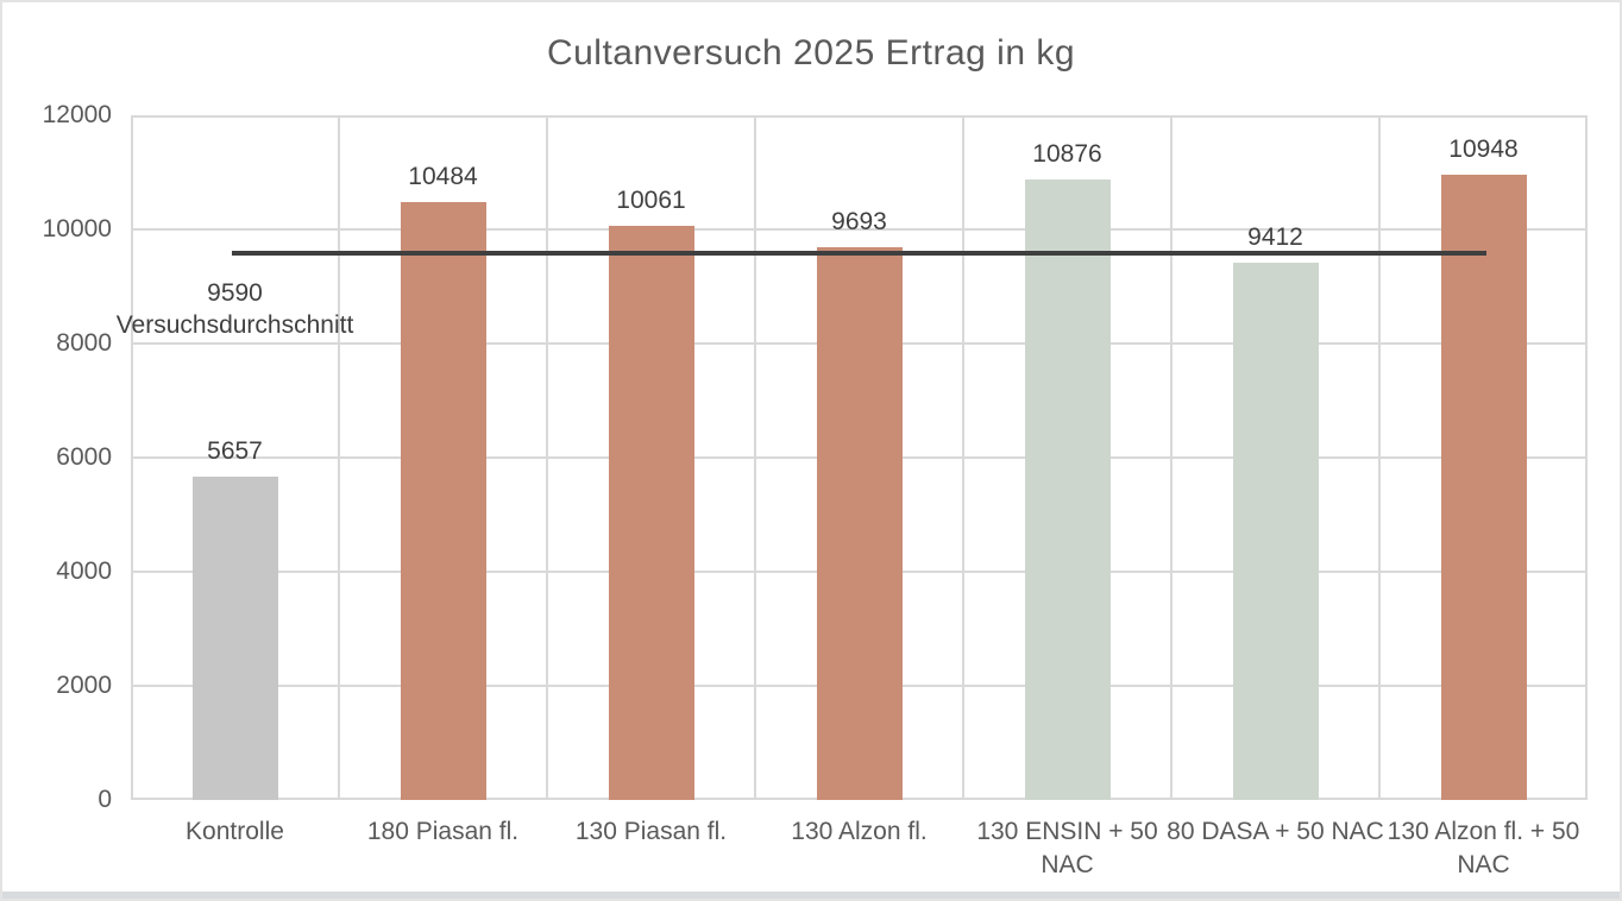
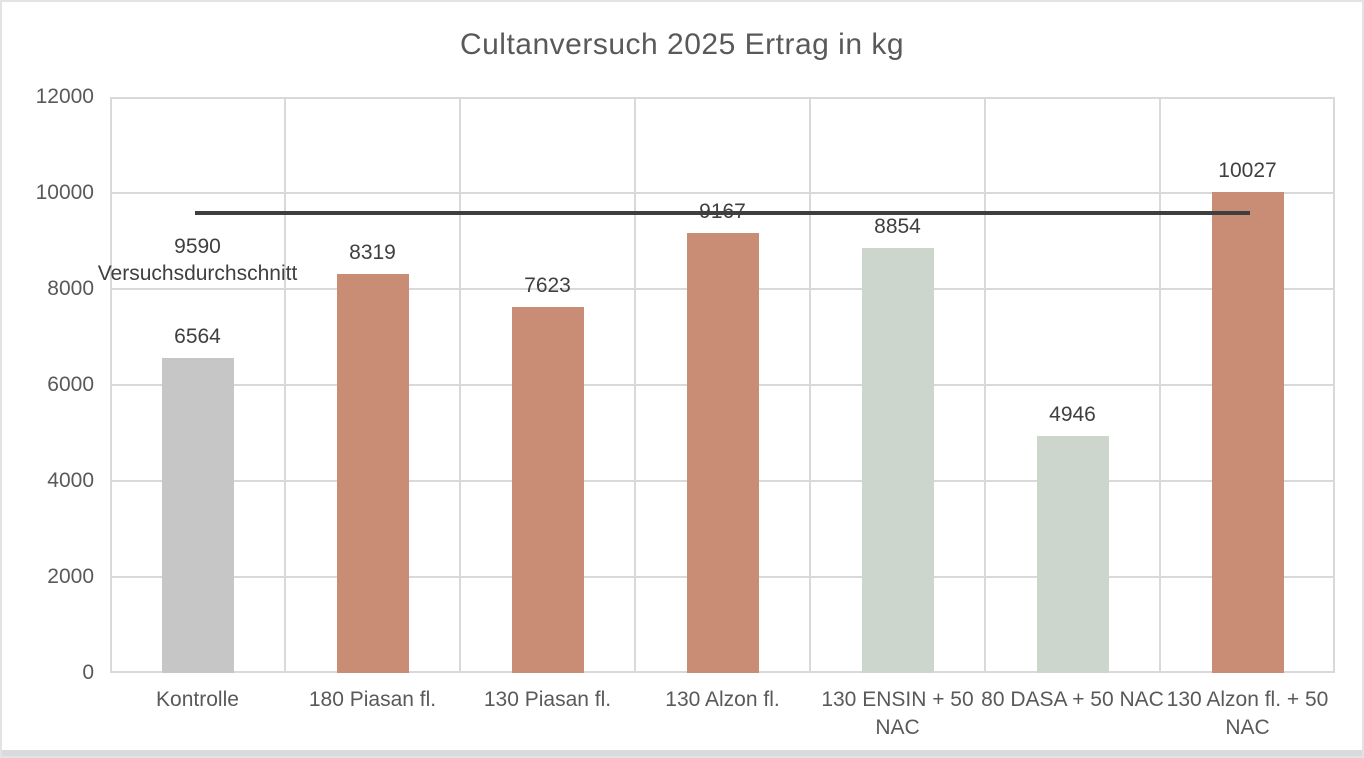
Kontrolle: 5657 -> 6564
180 Piasan fl.: 10484 -> 8319
130 Piasan fl.: 10061 -> 7623
130 Alzon fl.: 9693 -> 9167
130 ENSIN + 50 NAC: 10876 -> 8854
80 DASA + 50 NAC: 9412 -> 4946
130 Alzon fl. + 50 NAC: 10948 -> 10027
